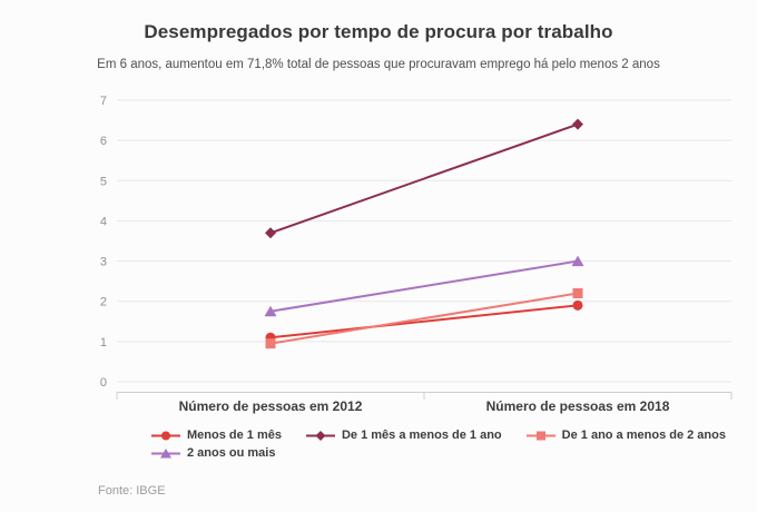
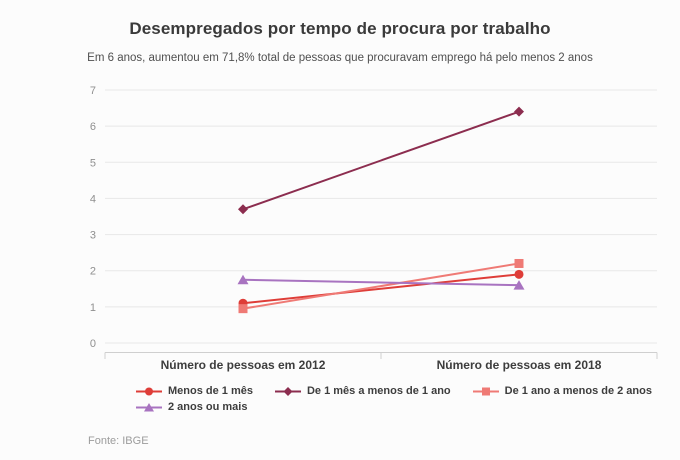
2 anos ou mais/Número de pessoas em 2018: 3.0 -> 1.6
